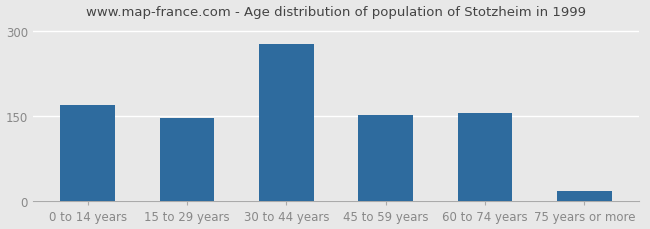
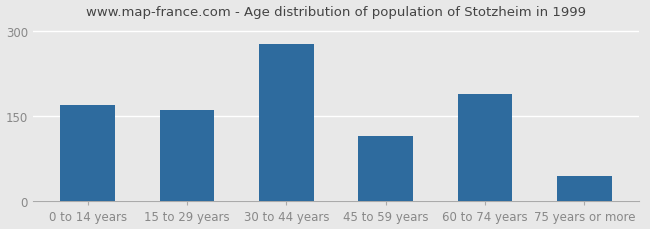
15 to 29 years: 147 -> 162
45 to 59 years: 152 -> 116
60 to 74 years: 156 -> 190
75 years or more: 18 -> 44
